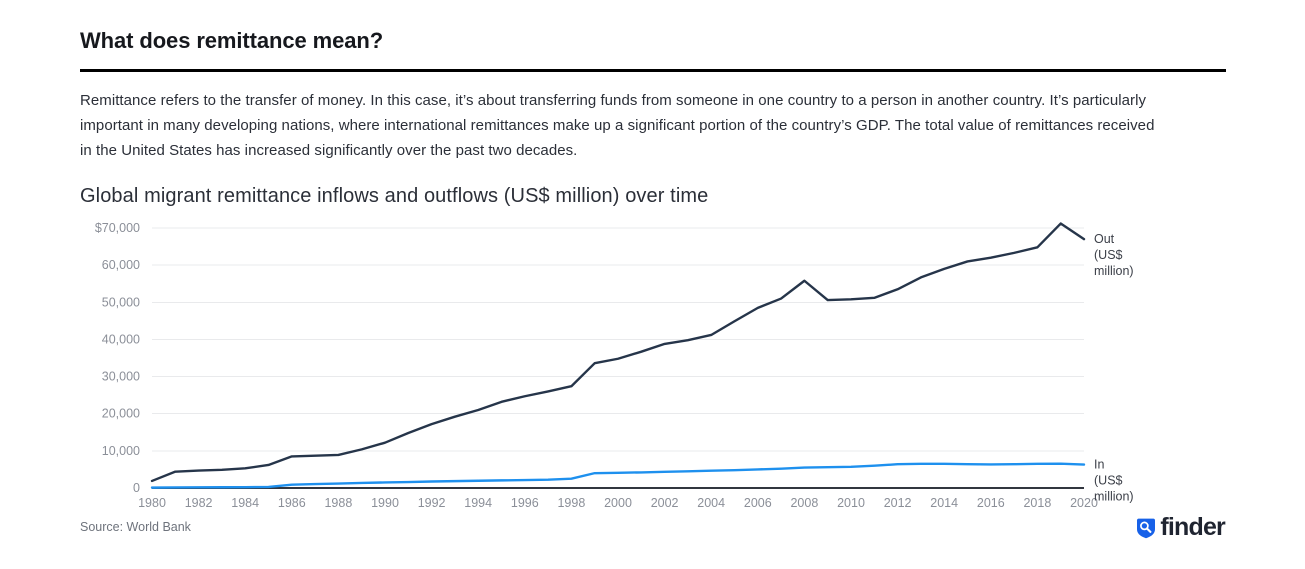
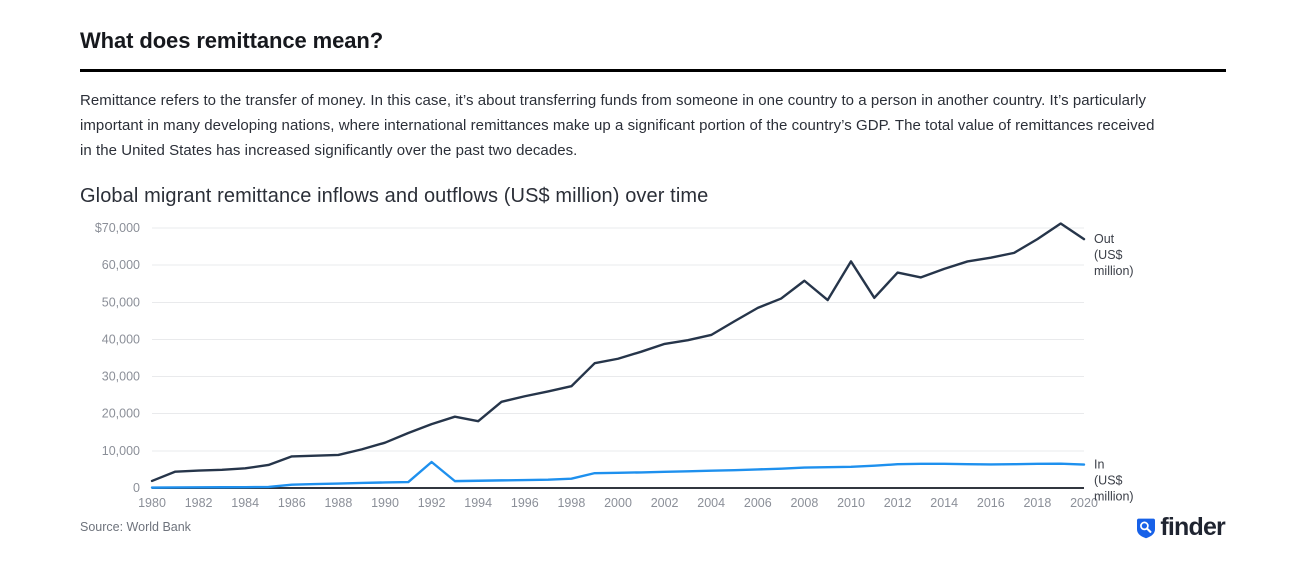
In (US$ million)/1992: $2000 -> $7000
Out (US$ million)/1994: $21000 -> $18000
Out (US$ million)/2010: $51000 -> $61000
Out (US$ million)/2012: $54000 -> $58000
Out (US$ million)/2018: $65000 -> $67000
